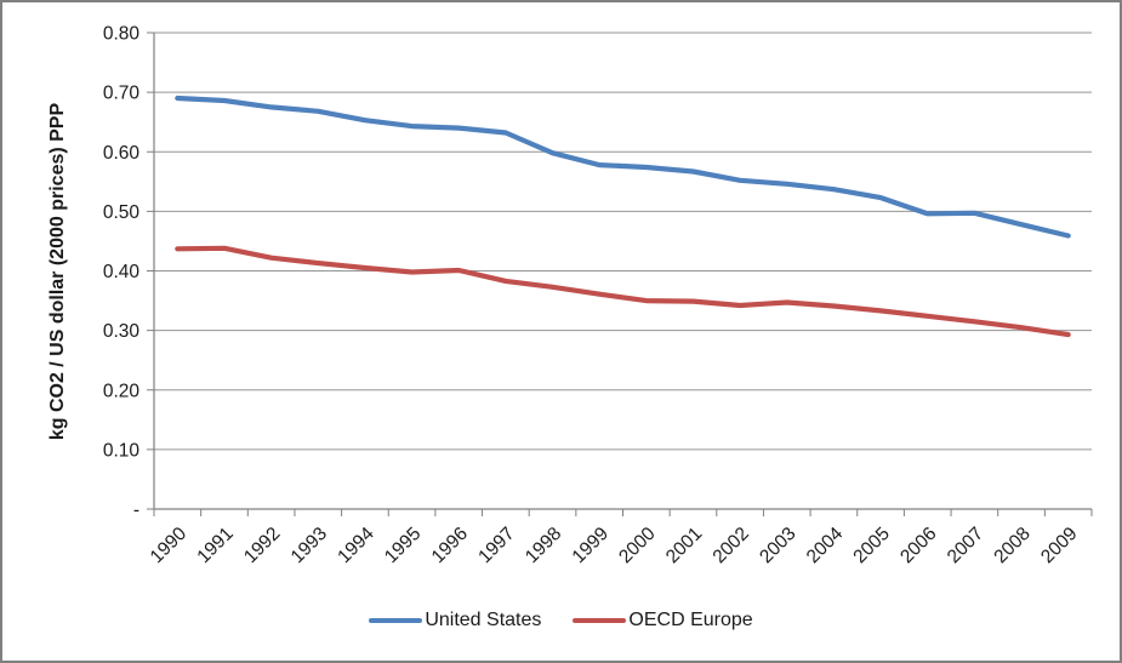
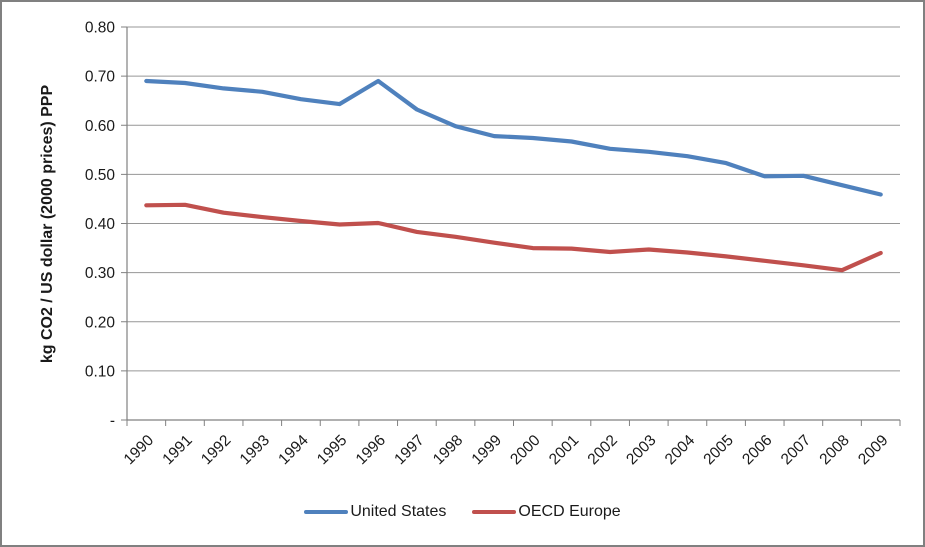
United States/1996: 0.64 -> 0.69
OECD Europe/2009: 0.29 -> 0.34
